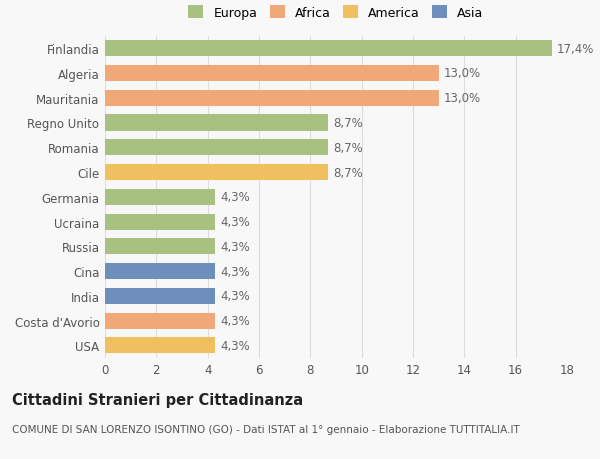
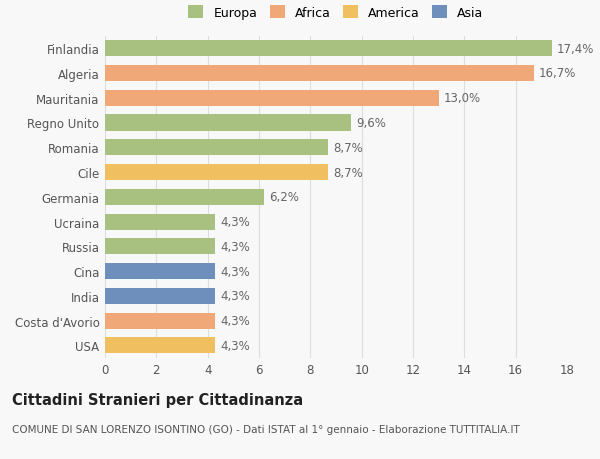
Algeria: 13,0% -> 16,7%
Regno Unito: 8,7% -> 9,6%
Germania: 4,3% -> 6,2%
